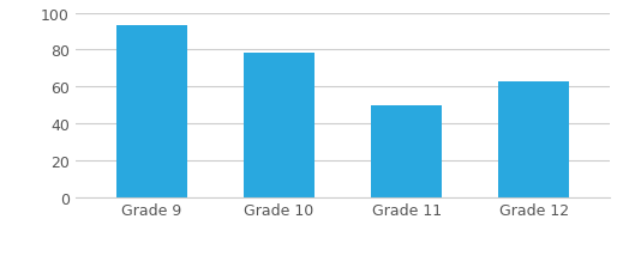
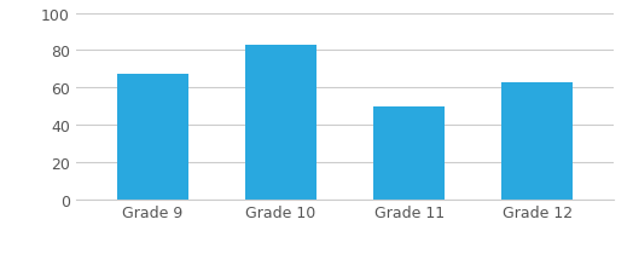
Grade 9: 93 -> 67
Grade 10: 78 -> 83
